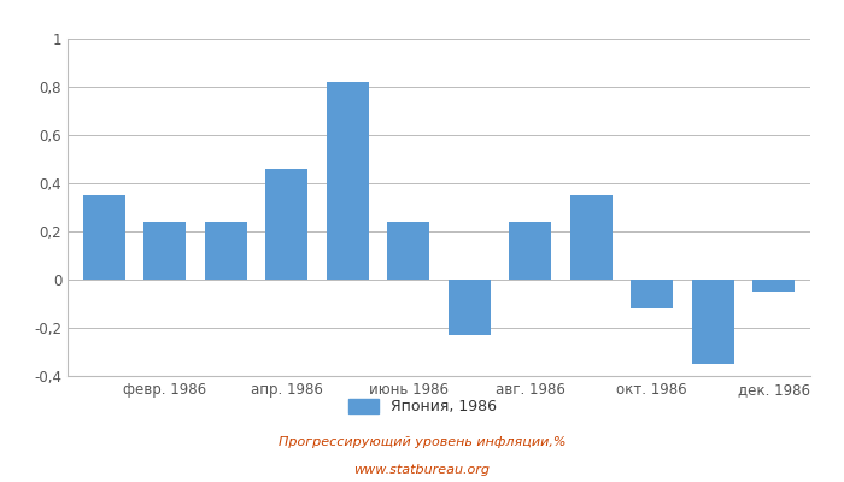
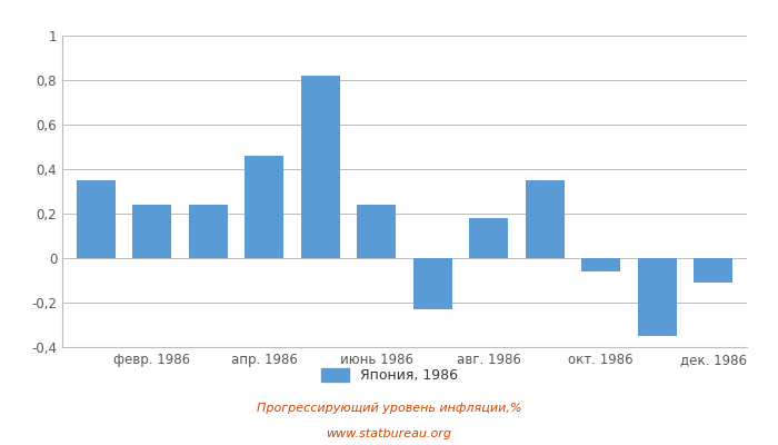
авг. 1986: 0,24 -> 0,18
окт. 1986: -0,12 -> -0,06
дек. 1986: -0,05 -> -0,11
